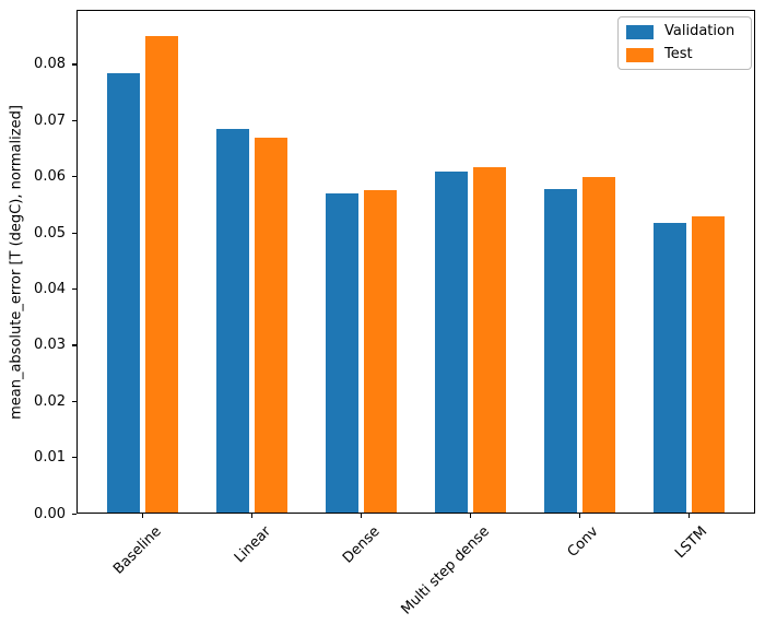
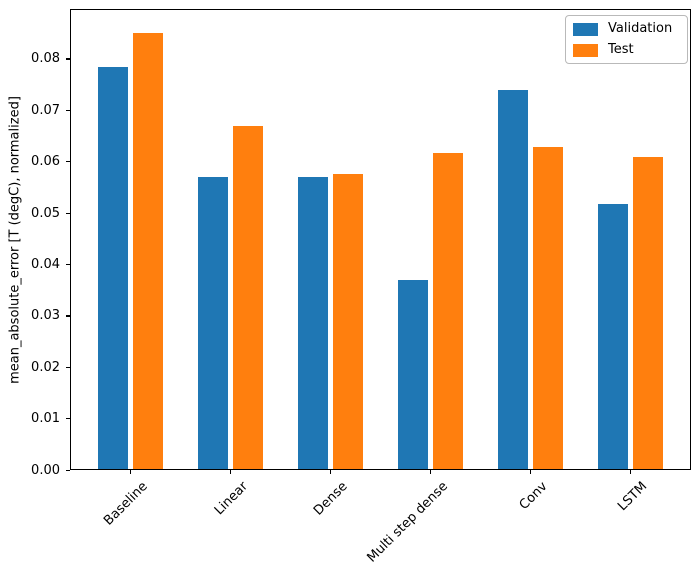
Validation/Linear: 0.069 -> 0.057
Validation/Multi step dense: 0.061 -> 0.037
Validation/Conv: 0.058 -> 0.074
Test/Conv: 0.060 -> 0.063
Test/LSTM: 0.053 -> 0.061
